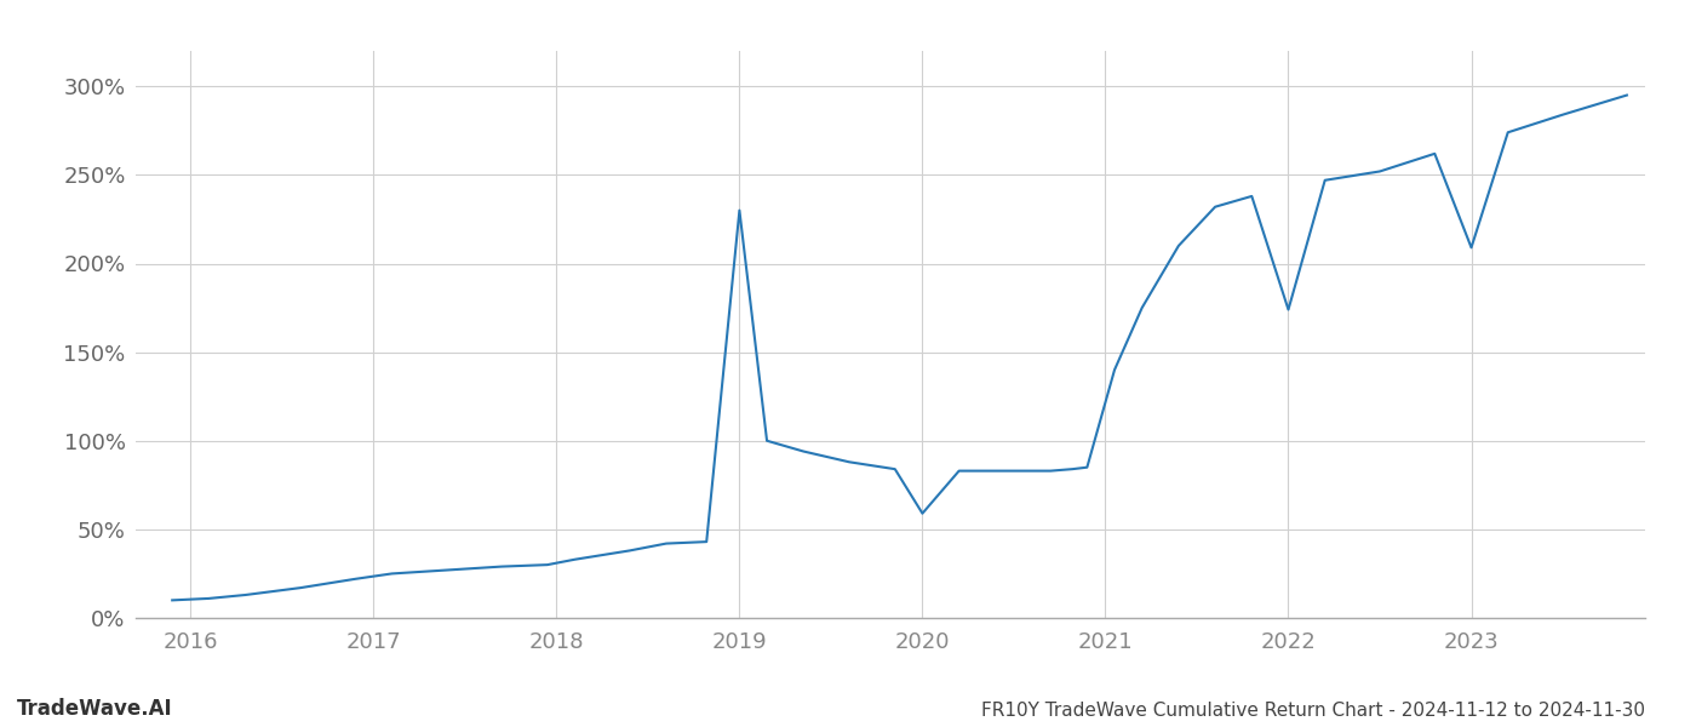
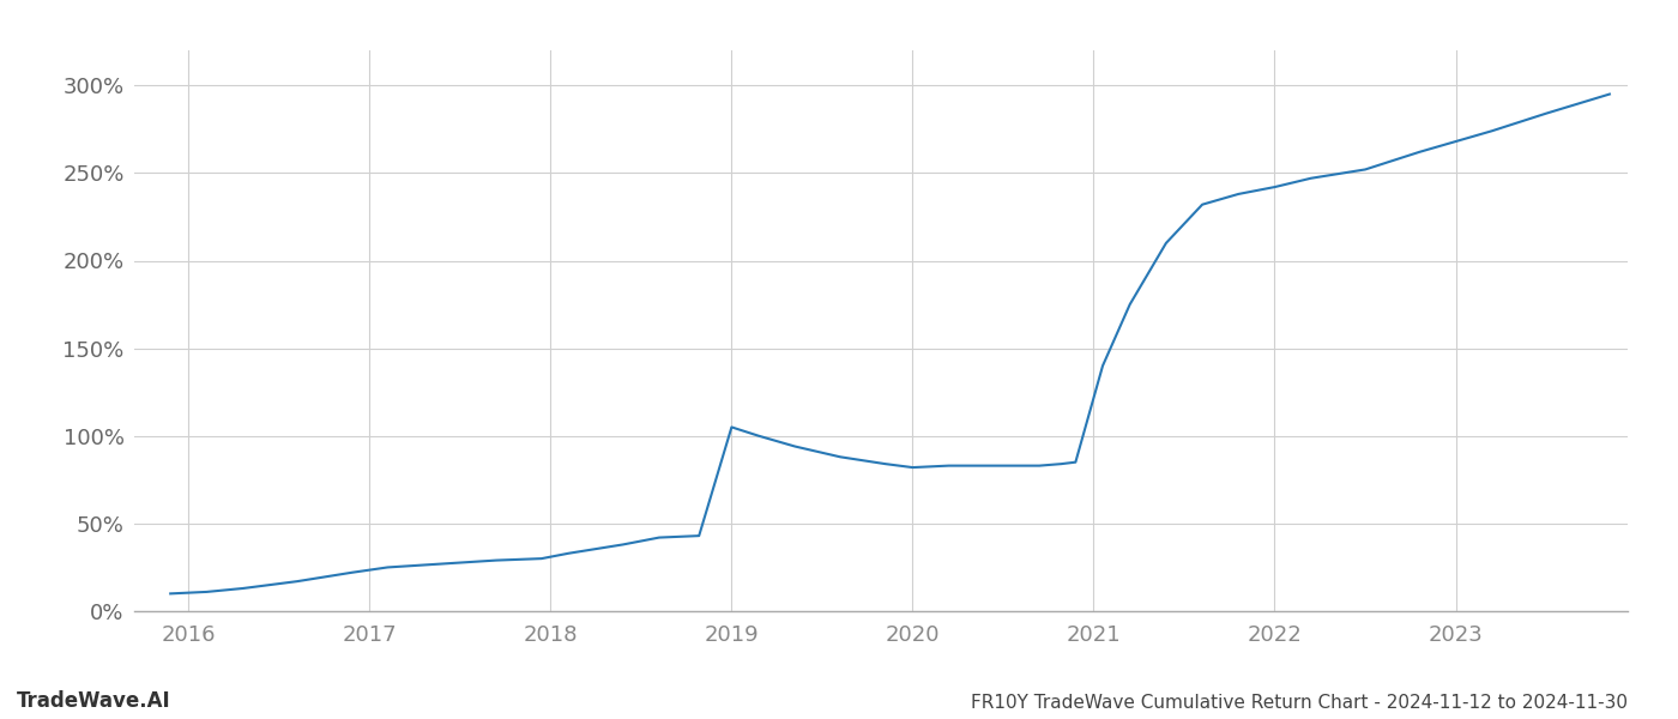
2019: 230% -> 105%
2020: 59% -> 82%
2022: 174% -> 242%
2023: 209% -> 268%
